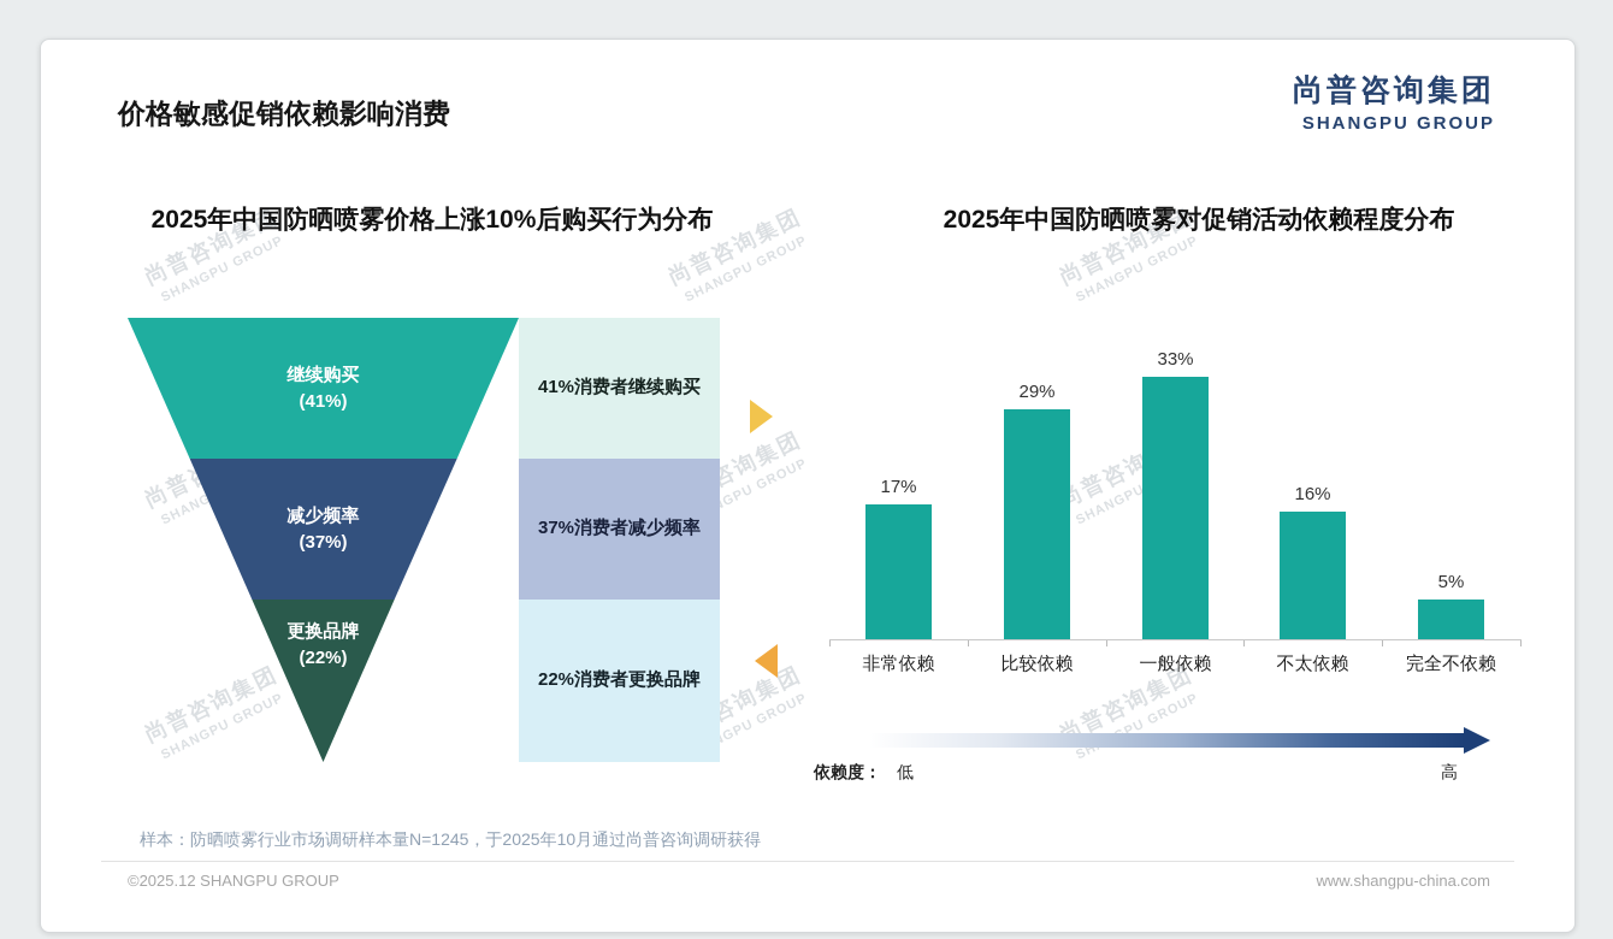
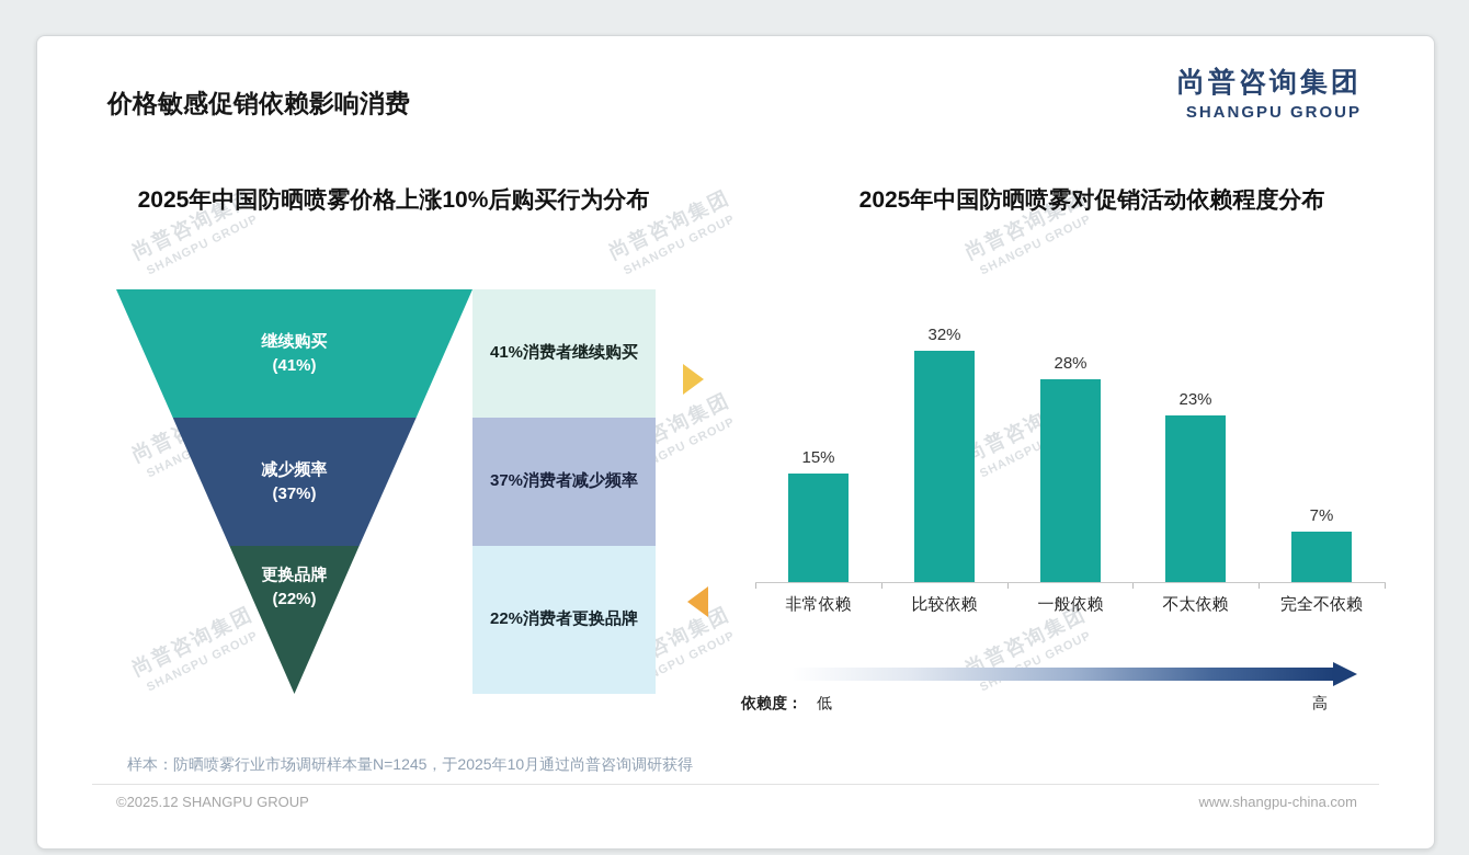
2025年中国防晒喷雾对促销活动依赖程度分布/非常依赖: 17% -> 15%
2025年中国防晒喷雾对促销活动依赖程度分布/比较依赖: 29% -> 32%
2025年中国防晒喷雾对促销活动依赖程度分布/一般依赖: 33% -> 28%
2025年中国防晒喷雾对促销活动依赖程度分布/不太依赖: 16% -> 23%
2025年中国防晒喷雾对促销活动依赖程度分布/完全不依赖: 5% -> 7%
